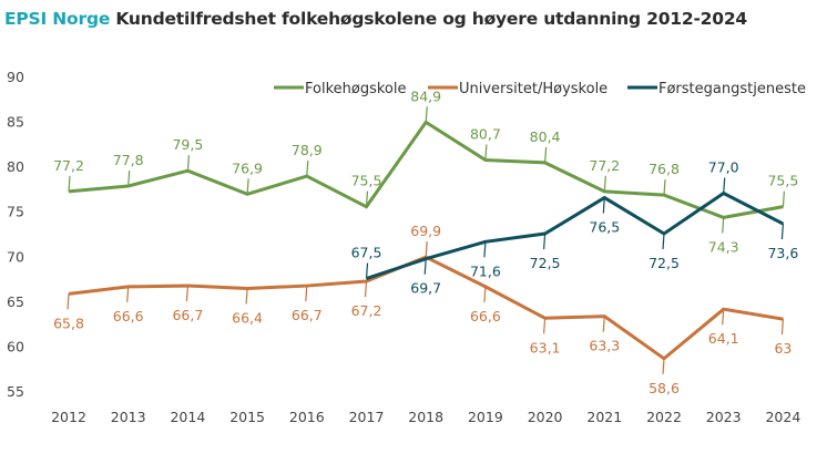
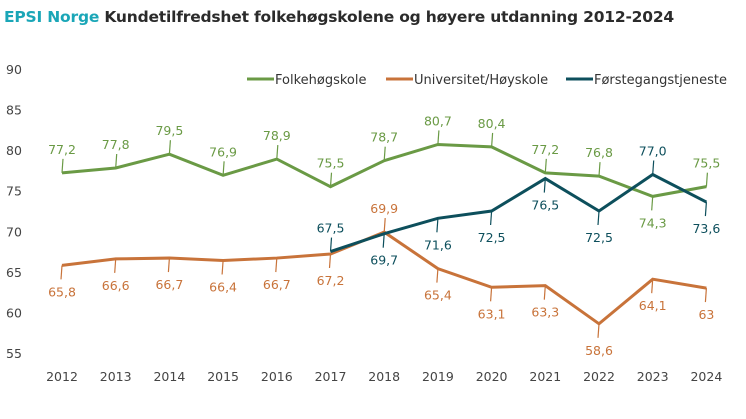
Folkehøgskole/2018: 84,9 -> 78,7
Universitet/Høyskole/2019: 66,6 -> 65,4
